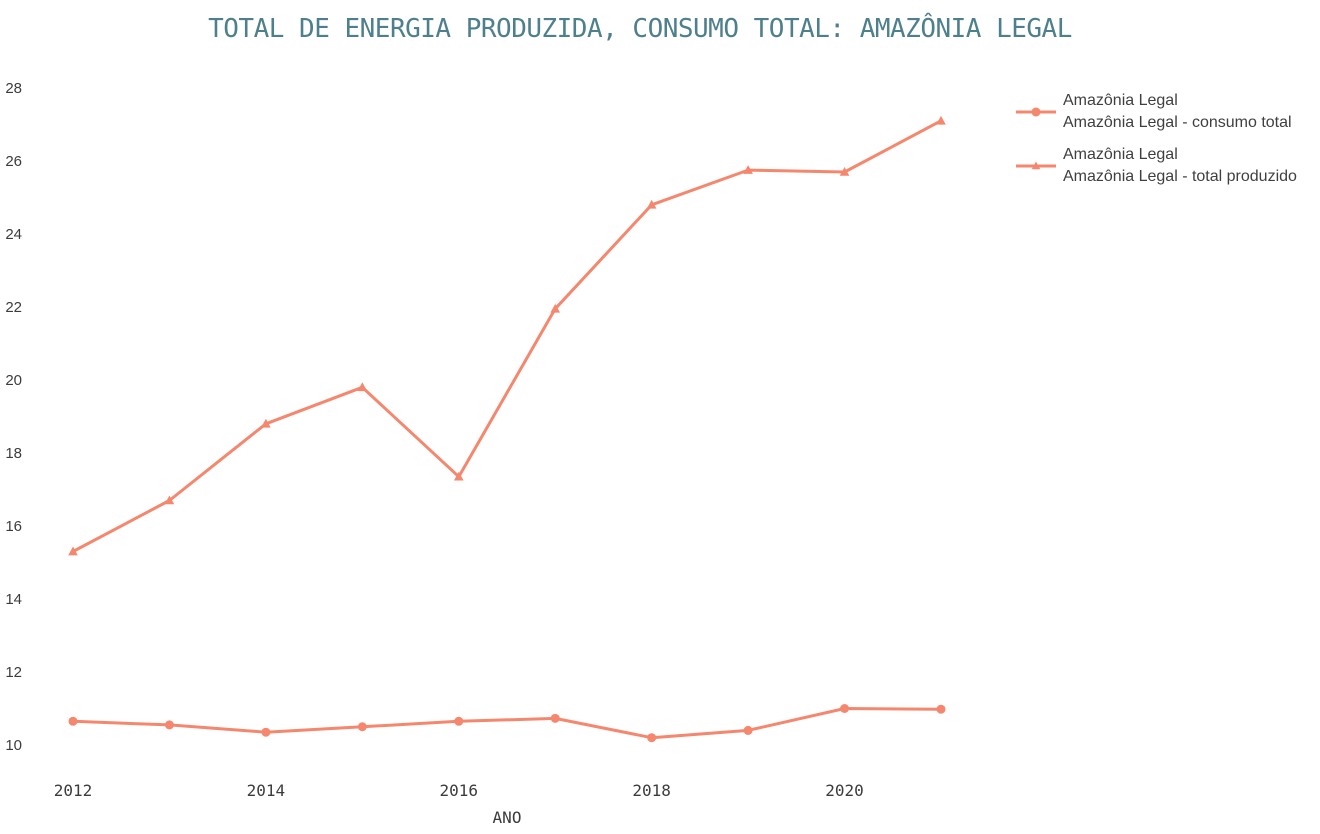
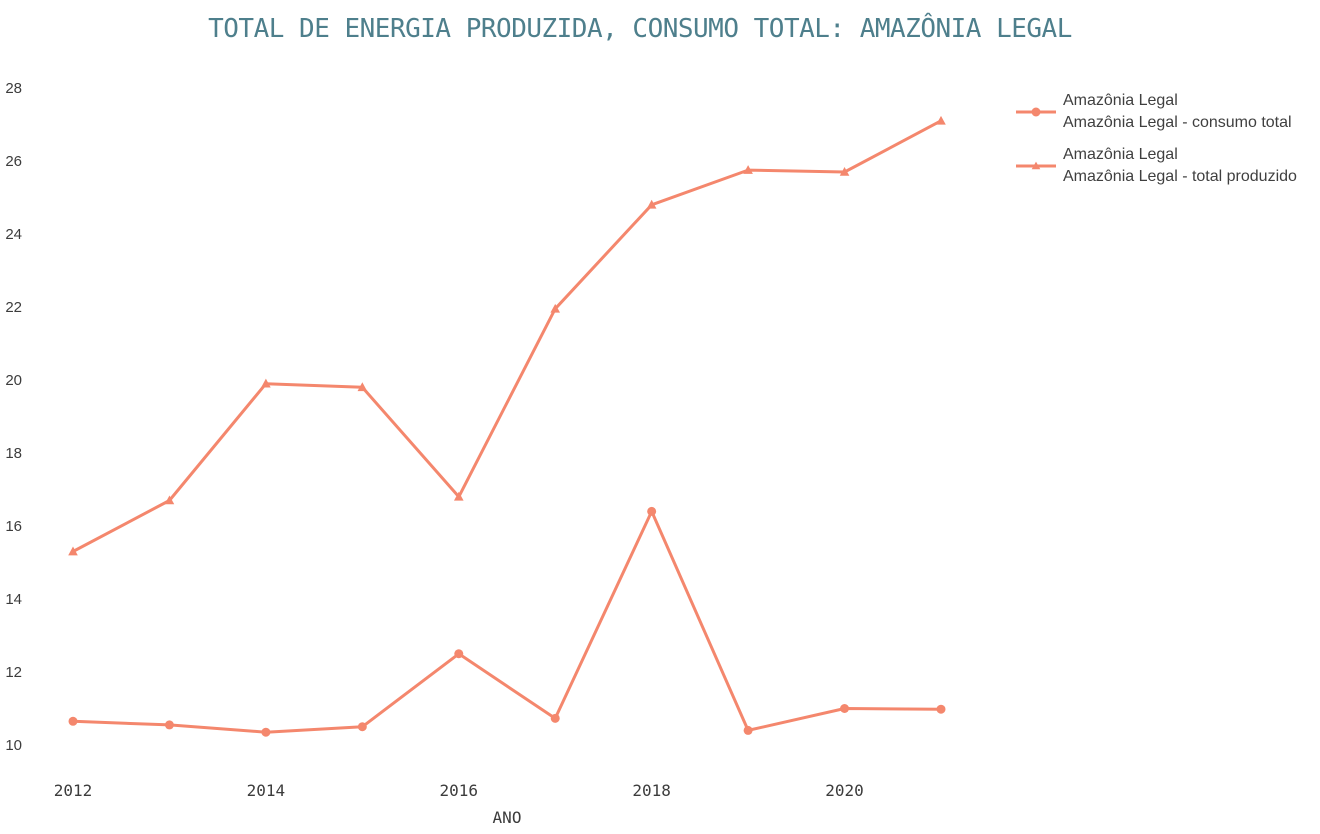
Amazônia Legal - total produzido/2014: 18.8 -> 19.9
Amazônia Legal - consumo total/2016: 10.7 -> 12.5
Amazônia Legal - total produzido/2016: 17.4 -> 16.8
Amazônia Legal - consumo total/2018: 10.2 -> 16.4
